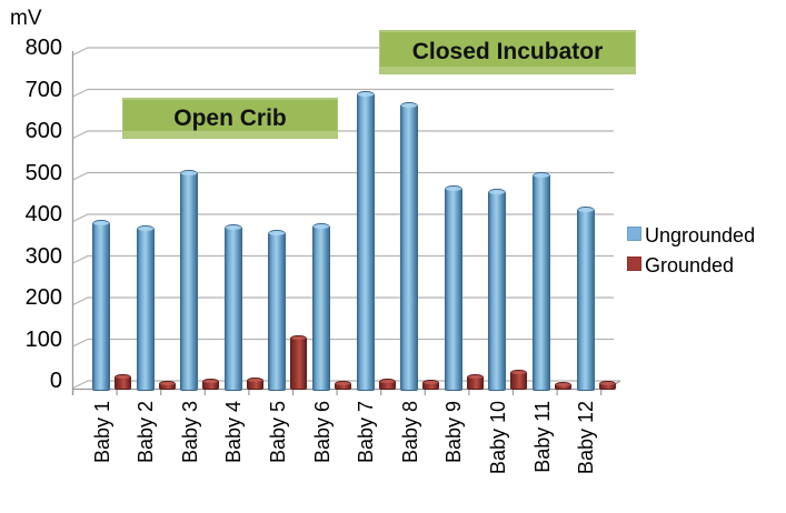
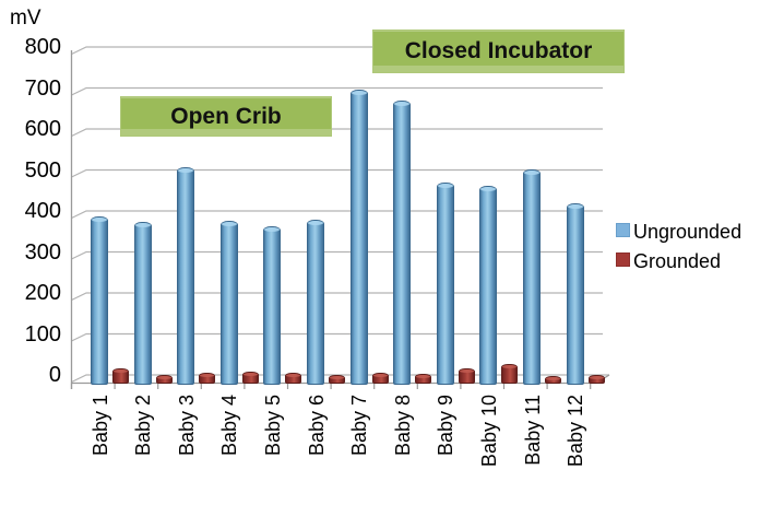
Grounded/Baby 5: 120 -> 20
